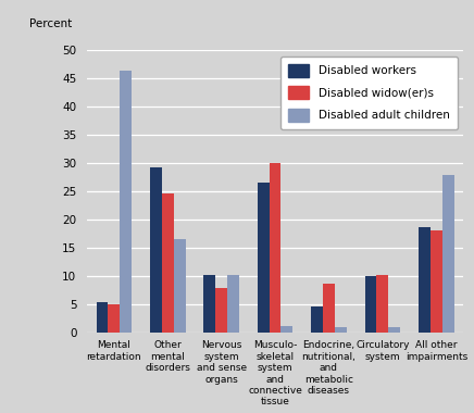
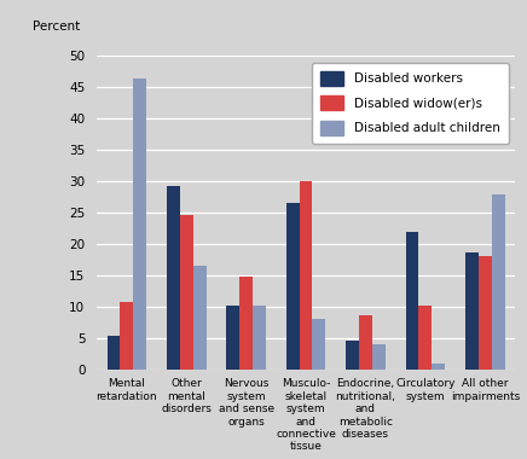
Disabled widow(er)s/Mental retardation: 5.0 -> 10.8
Disabled widow(er)s/Nervous system and sense organs: 7.9 -> 14.8
Disabled adult children/Musculo- skeletal system and connective tissue: 1.1 -> 8.0
Disabled adult children/Endocrine, nutritional, and metabolic diseases: 0.9 -> 4.0
Disabled workers/Circulatory system: 10.0 -> 22.0
